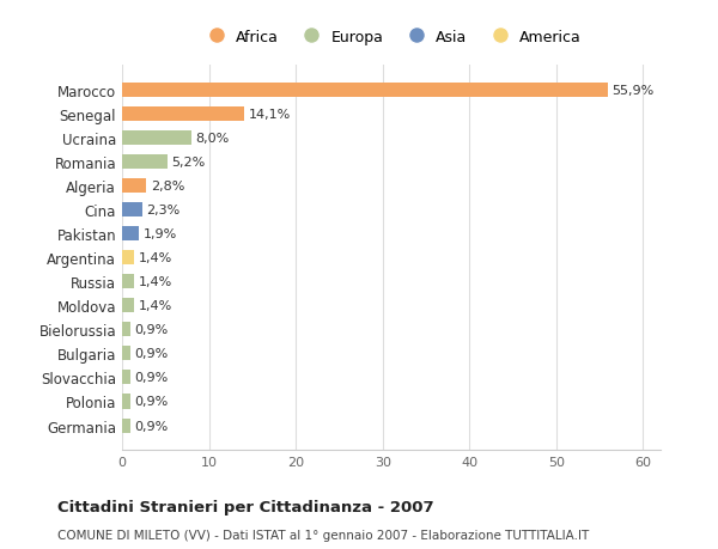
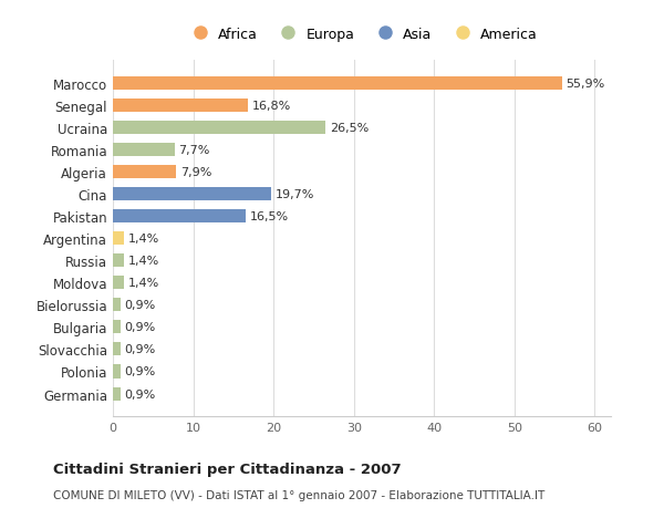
Senegal: 14,1% -> 16,8%
Ucraina: 8,0% -> 26,5%
Romania: 5,2% -> 7,7%
Algeria: 2,8% -> 7,9%
Cina: 2,3% -> 19,7%
Pakistan: 1,9% -> 16,5%
